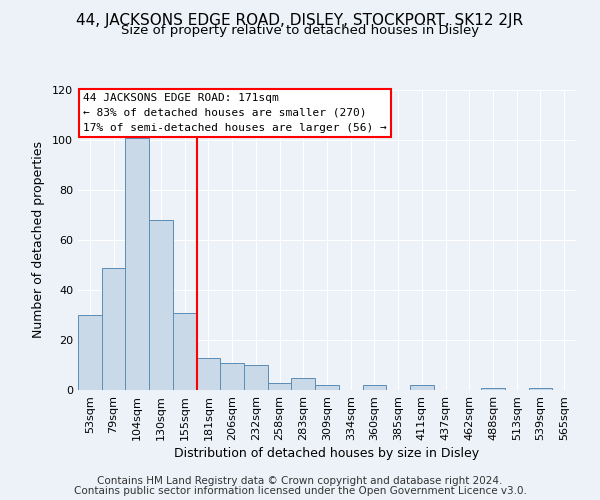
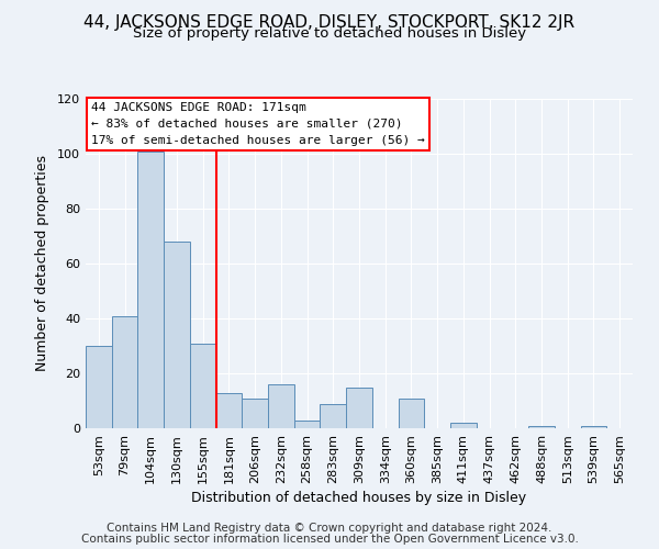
79sqm: 49 -> 41
232sqm: 10 -> 16
283sqm: 5 -> 9
309sqm: 2 -> 15
360sqm: 2 -> 11
